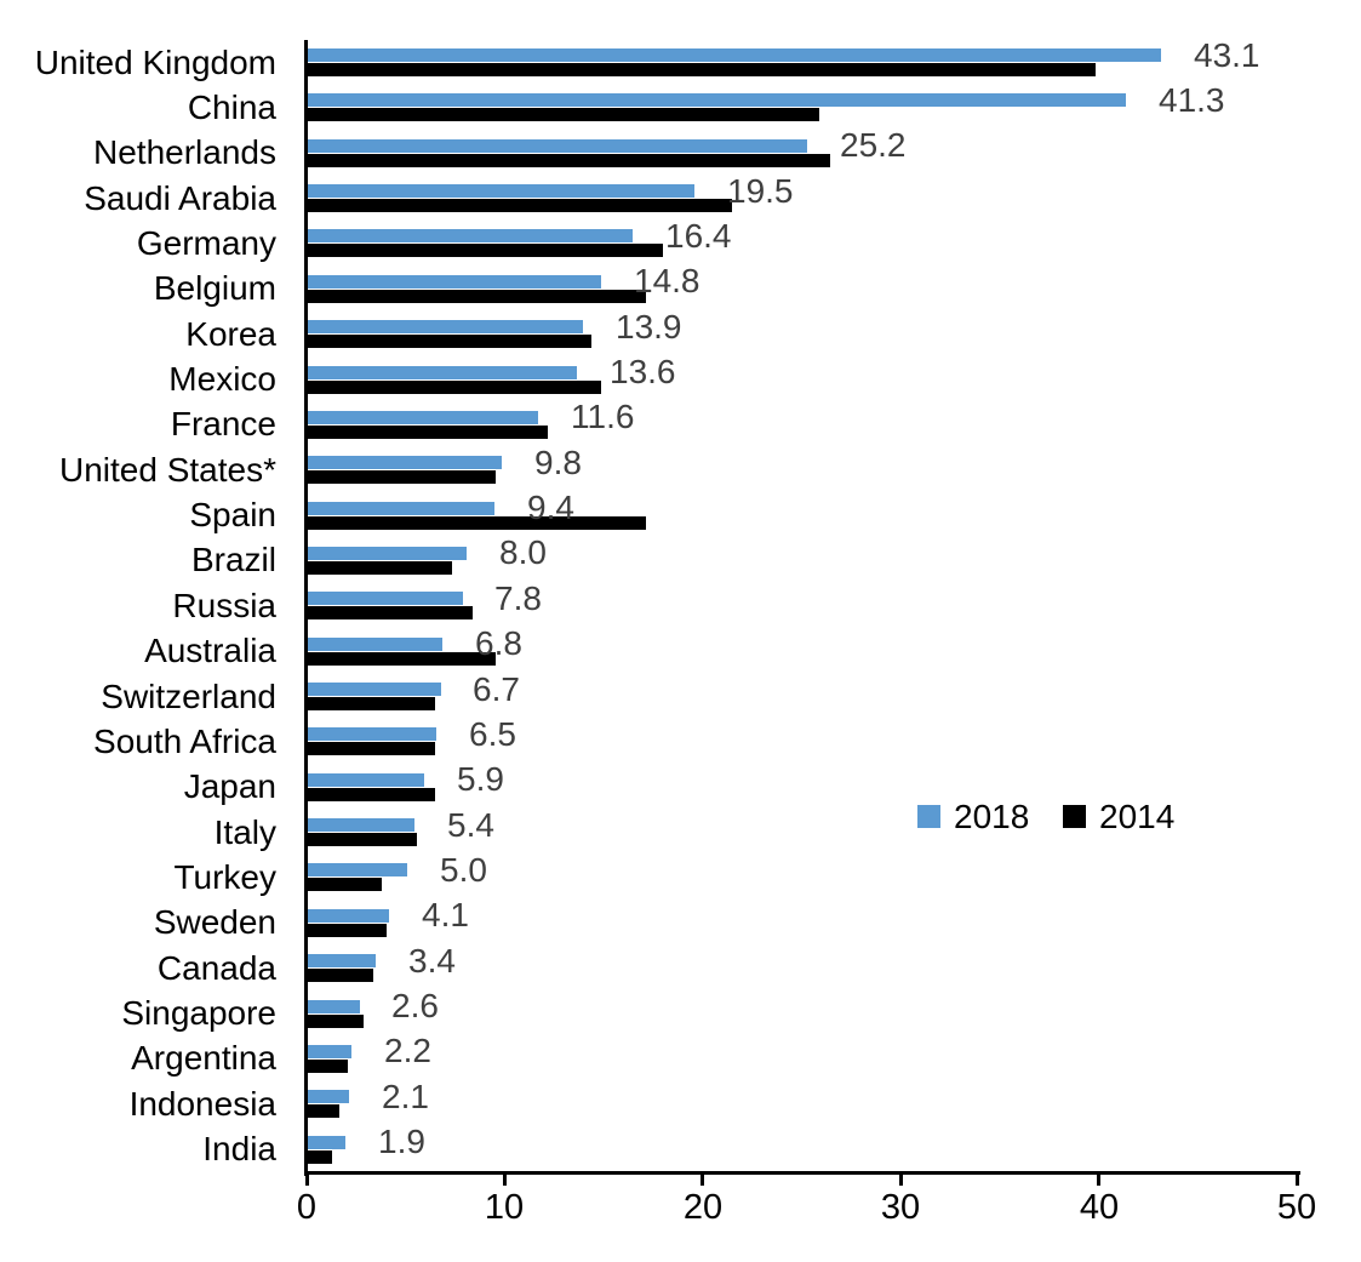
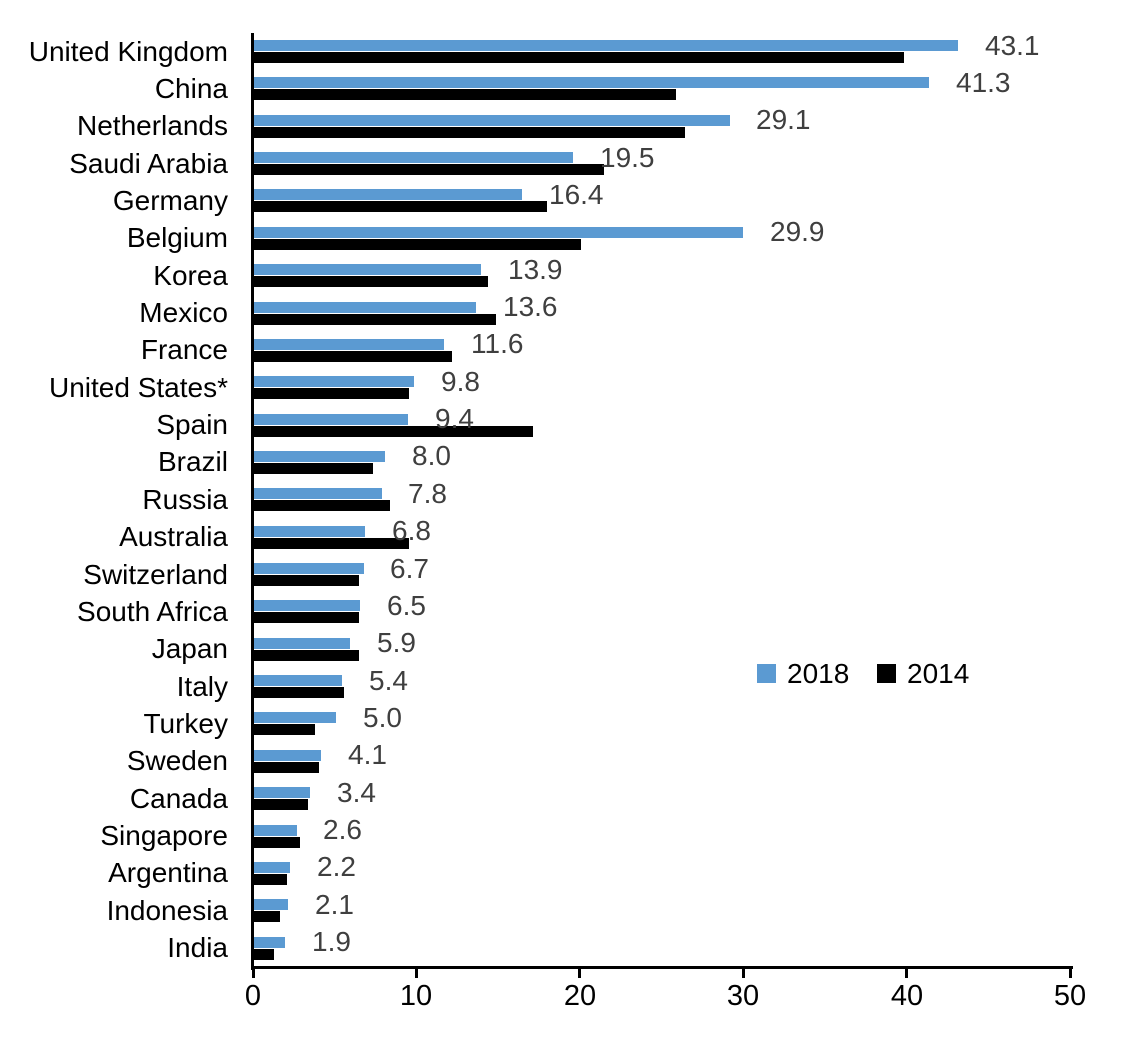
2018/Netherlands: 25.2 -> 29.1
2018/Belgium: 14.8 -> 29.9
2014/Belgium: 17.1 -> 20.0
